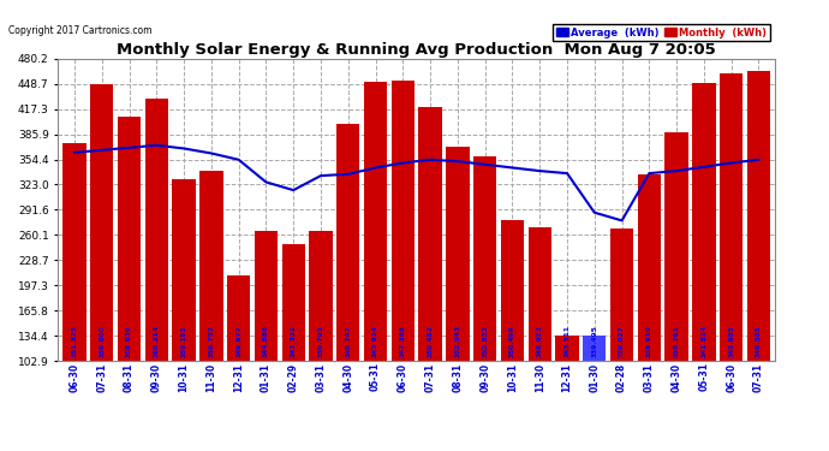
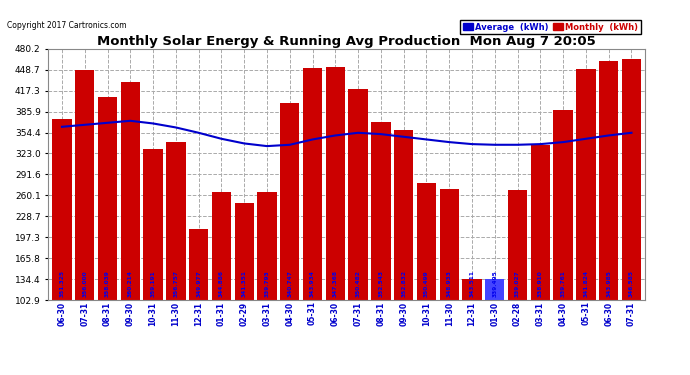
Average (kWh)/01-31: 326 -> 345
Average (kWh)/02-29: 316 -> 338
Average (kWh)/01-30: 288 -> 336
Average (kWh)/02-28: 278 -> 336
